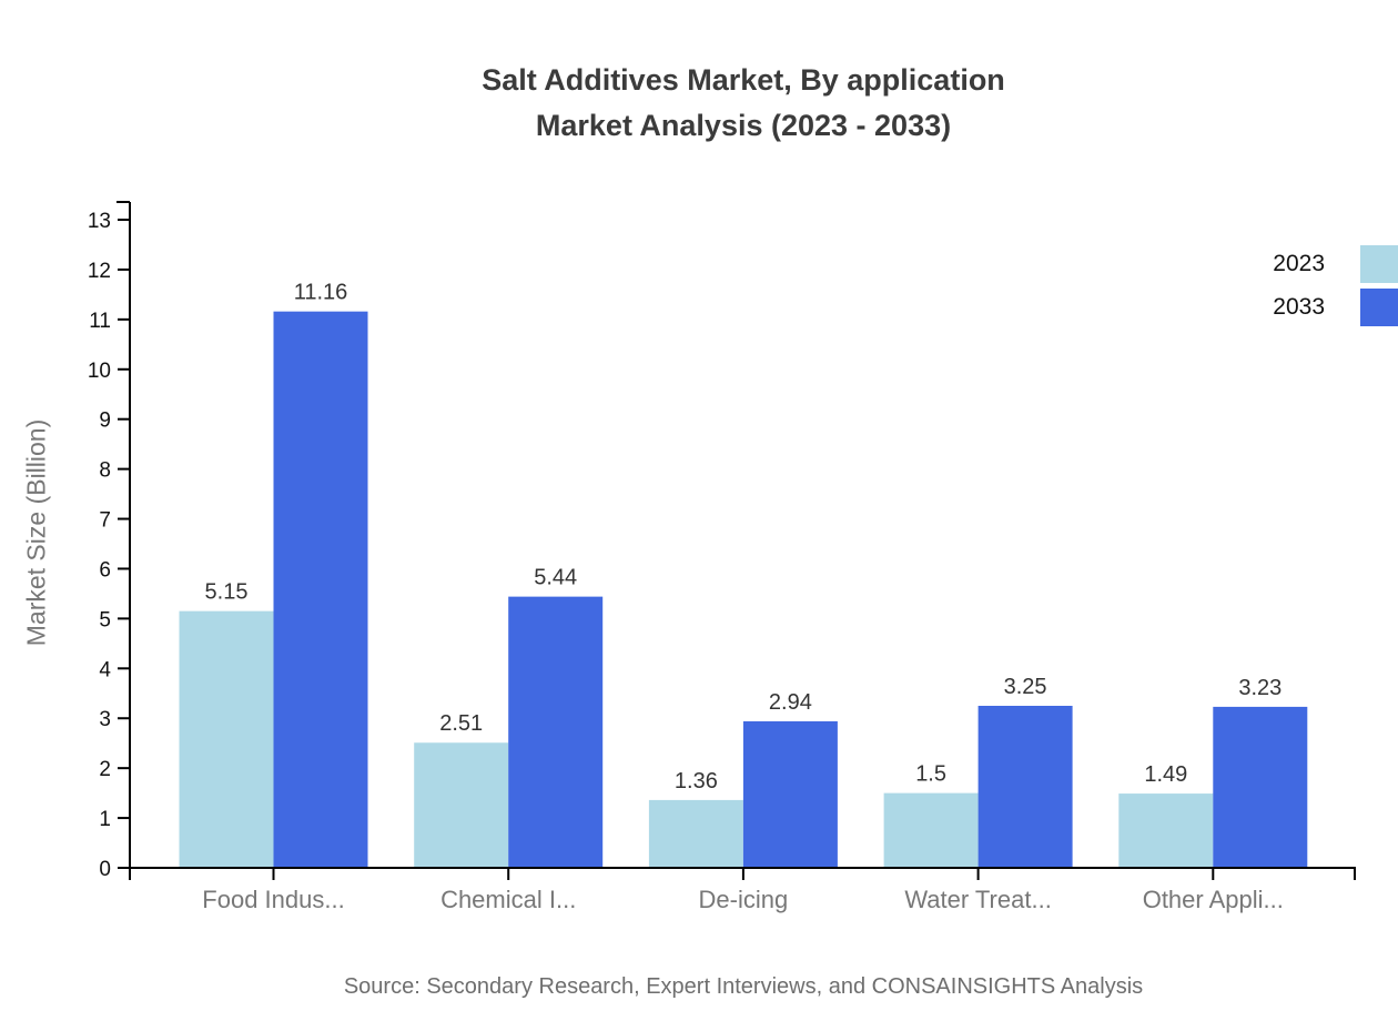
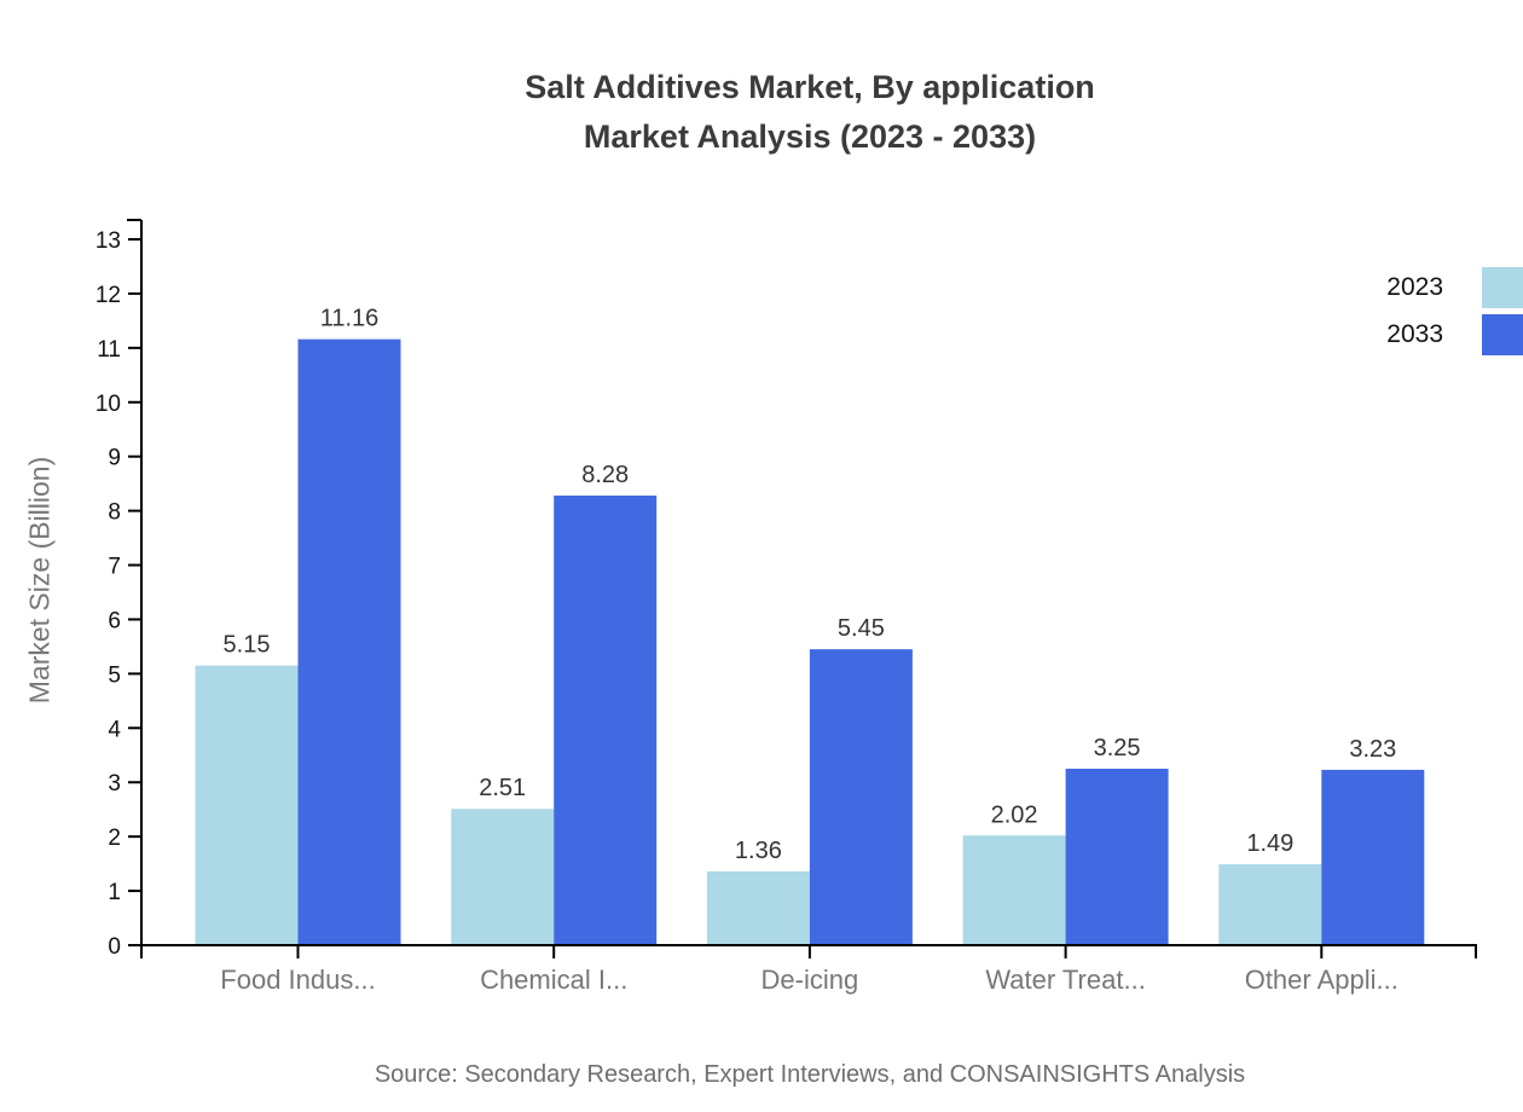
2033/Chemical I...: 5.44 -> 8.28
2033/De-icing: 2.94 -> 5.45
2023/Water Treat...: 1.5 -> 2.02
